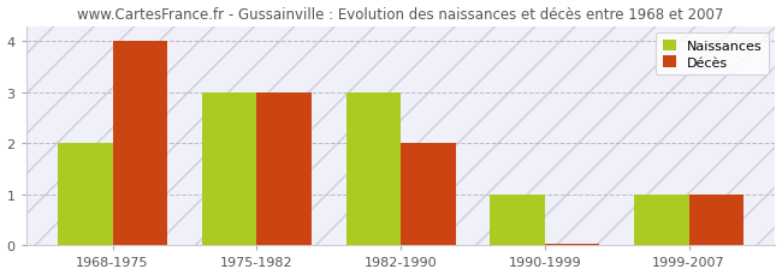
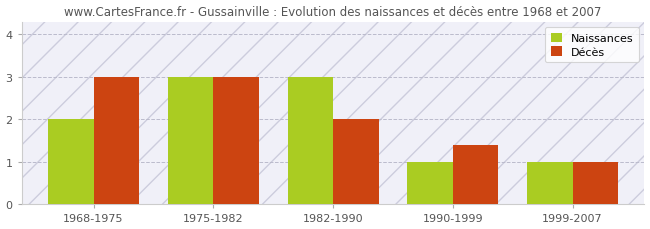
Décès/1968-1975: 4.00 -> 3.00
Décès/1990-1999: 0.04 -> 1.40
